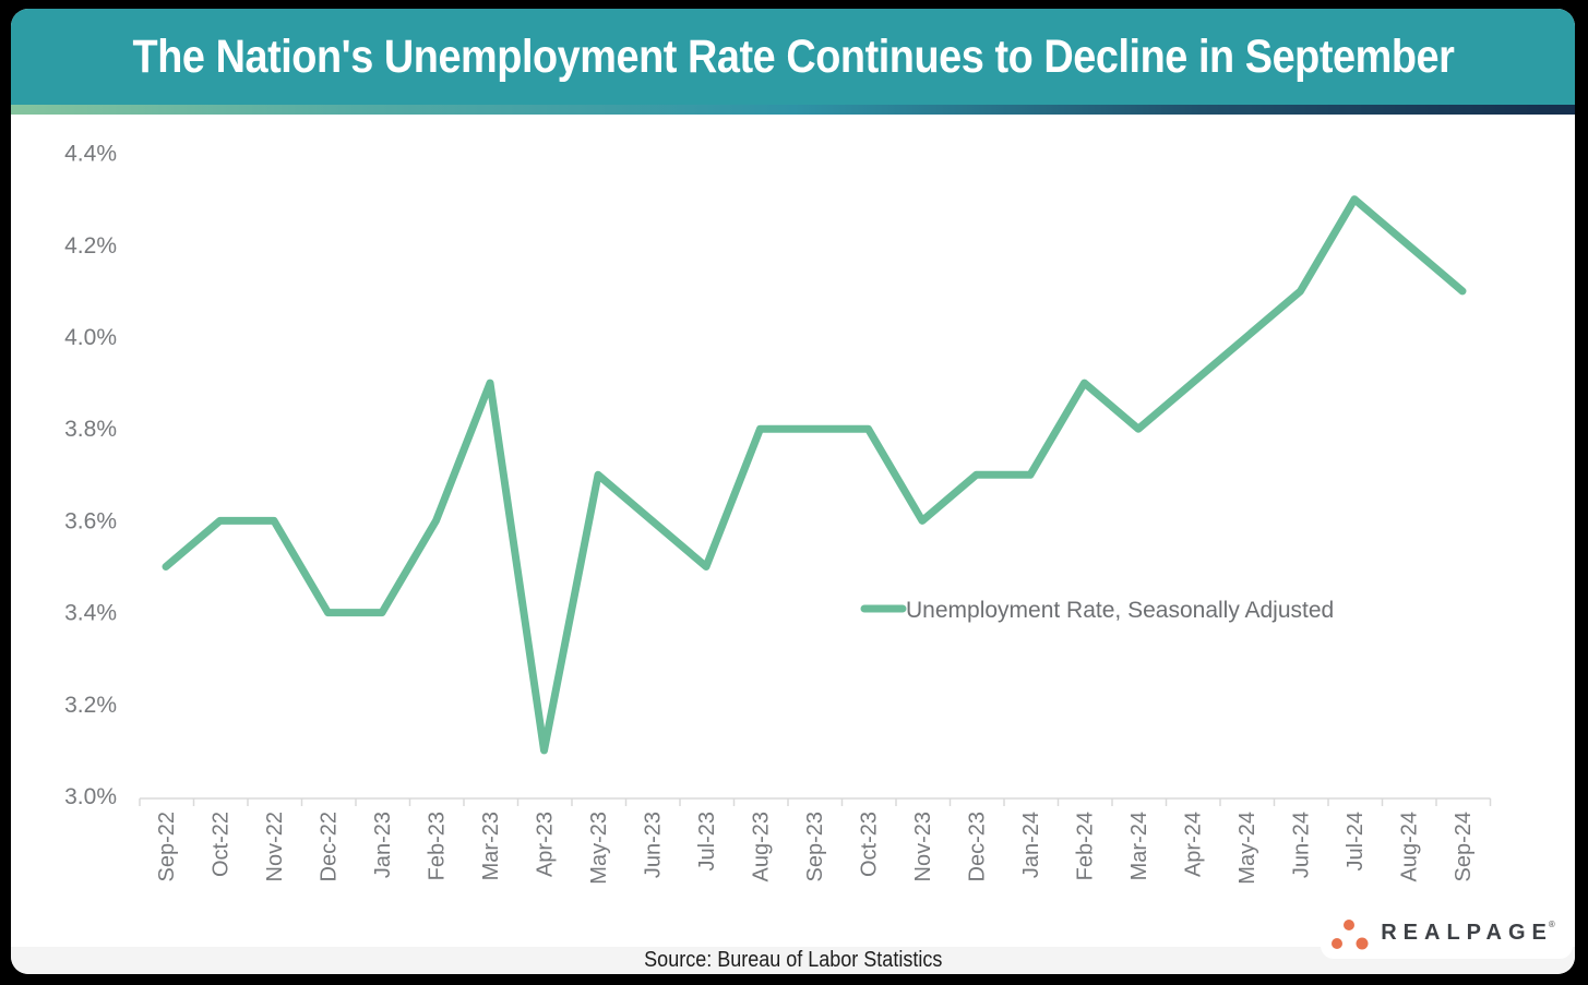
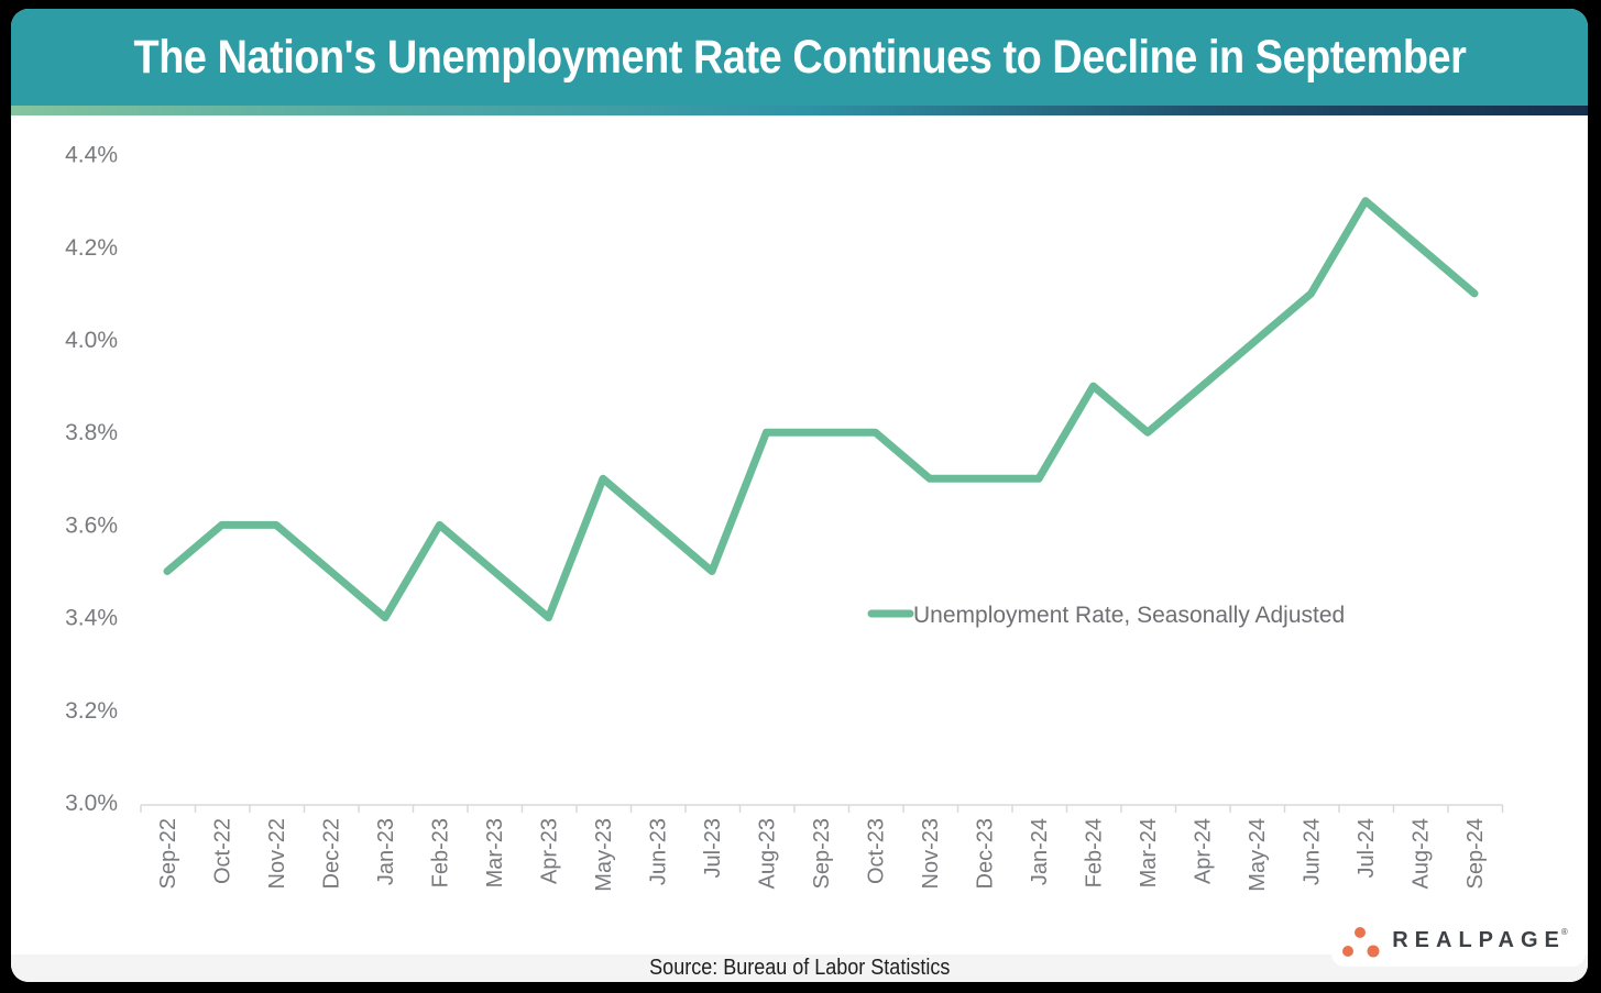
Dec-22: 3.4% -> 3.5%
Mar-23: 3.9% -> 3.5%
Apr-23: 3.1% -> 3.4%
Nov-23: 3.6% -> 3.7%
